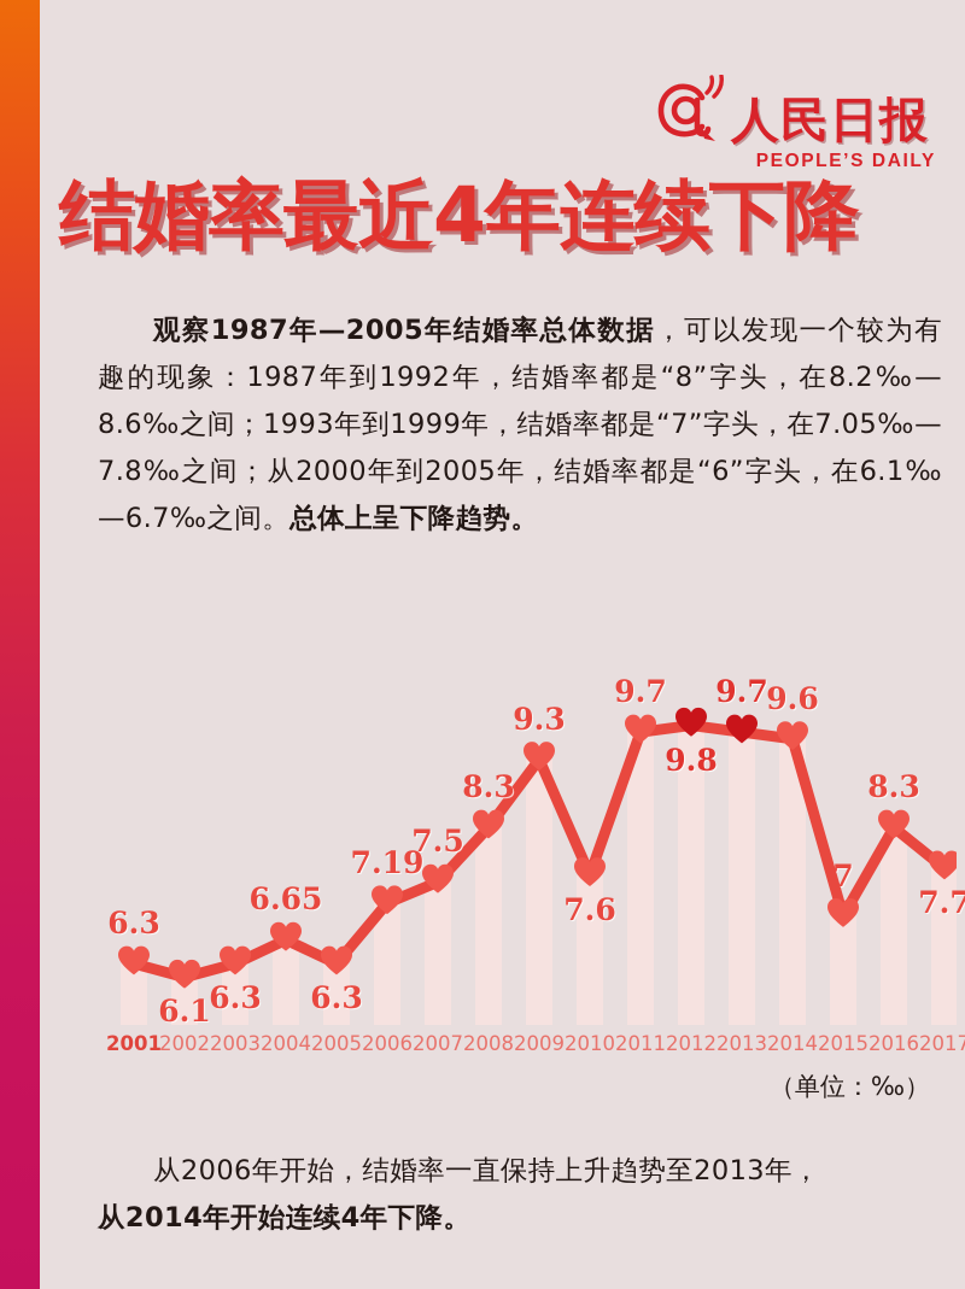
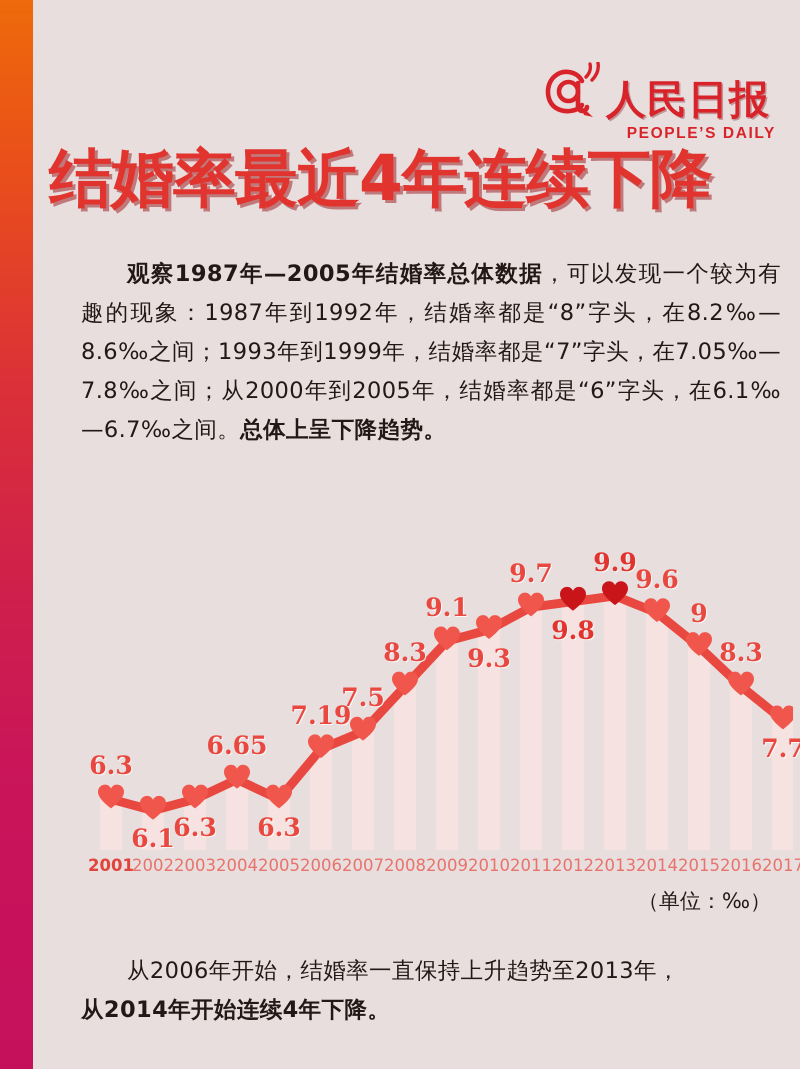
2009: 9.3 -> 9.1
2010: 7.6 -> 9.3
2013: 9.7 -> 9.9
2015: 7 -> 9
